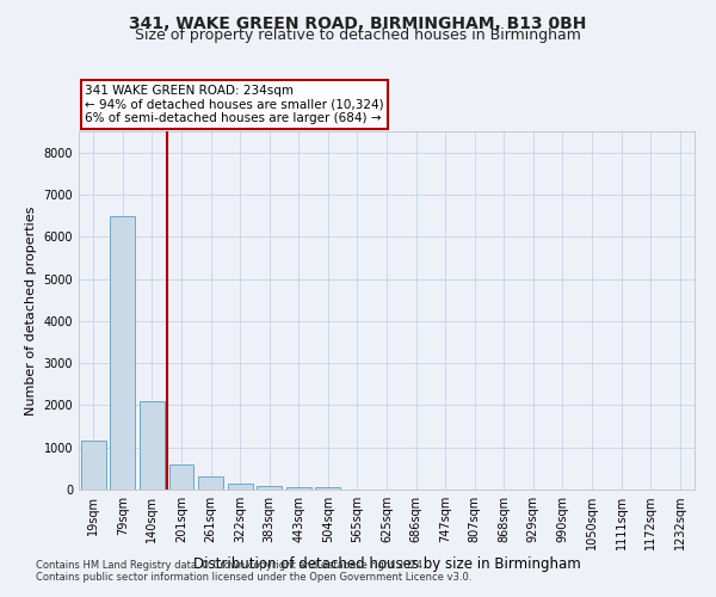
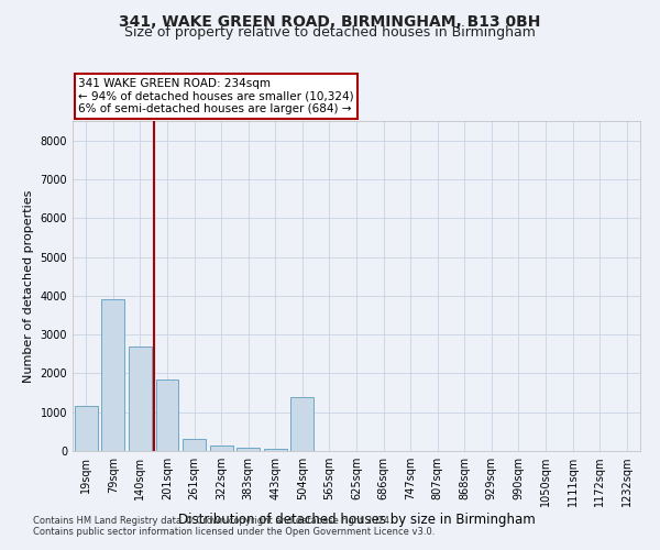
79sqm: 6500 -> 3900
140sqm: 2100 -> 2700
201sqm: 600 -> 1850
504sqm: 50 -> 1400
